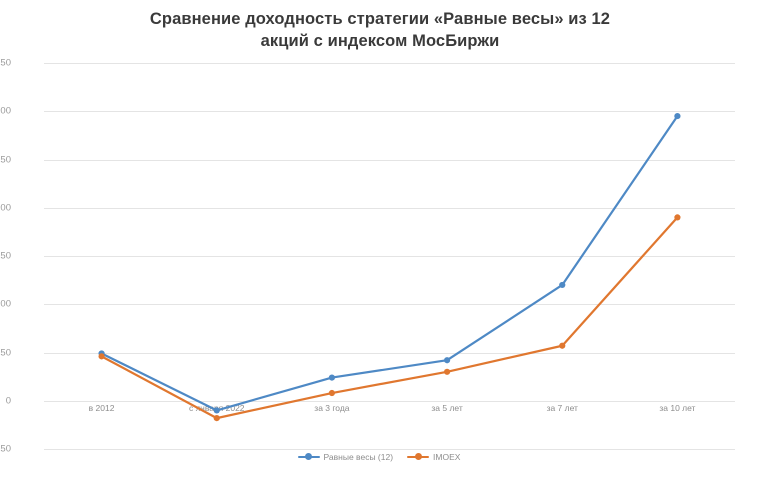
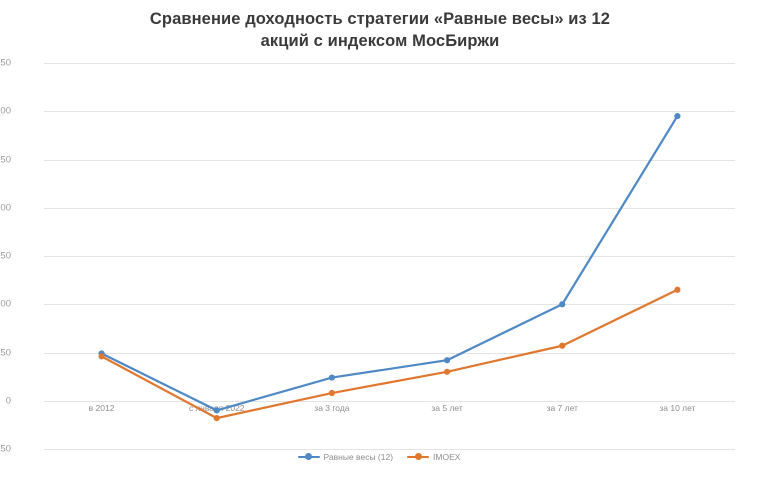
Равные весы (12)/за 7 лет: 120 -> 100
IMOEX/за 10 лет: 190 -> 120
